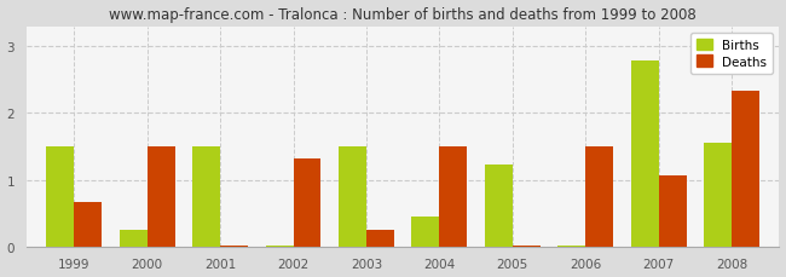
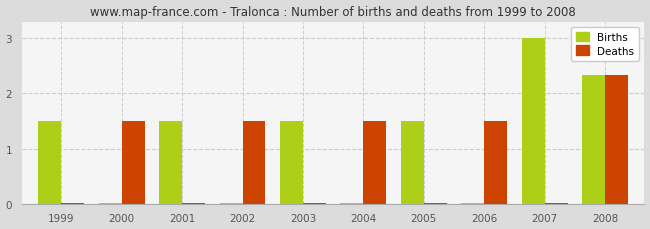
Deaths/1999: 0.66 -> 0.02
Births/2000: 0.24 -> 0.02
Deaths/2002: 1.32 -> 1.50
Deaths/2003: 0.24 -> 0.02
Births/2004: 0.44 -> 0.02
Births/2005: 1.22 -> 1.50
Births/2007: 2.78 -> 3.00
Deaths/2007: 1.06 -> 0.02
Births/2008: 1.56 -> 2.33
